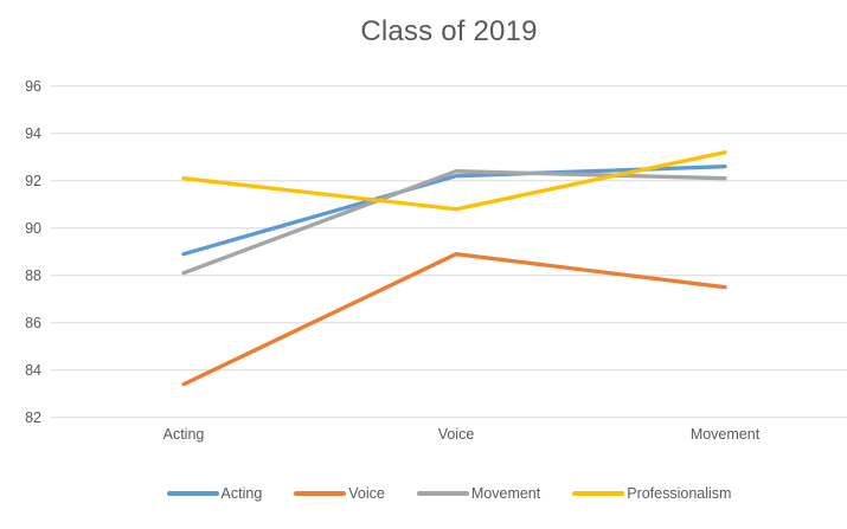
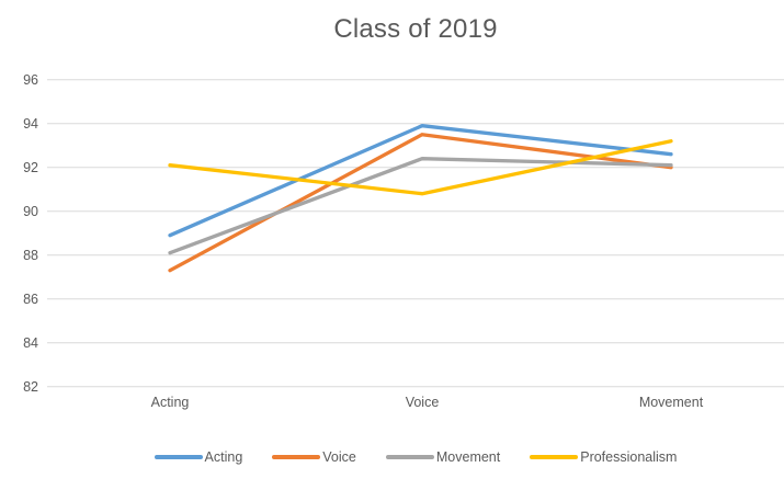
Voice/Acting: 83.4 -> 87.3
Acting/Voice: 92.2 -> 93.9
Voice/Voice: 88.9 -> 93.5
Voice/Movement: 87.5 -> 92.0
